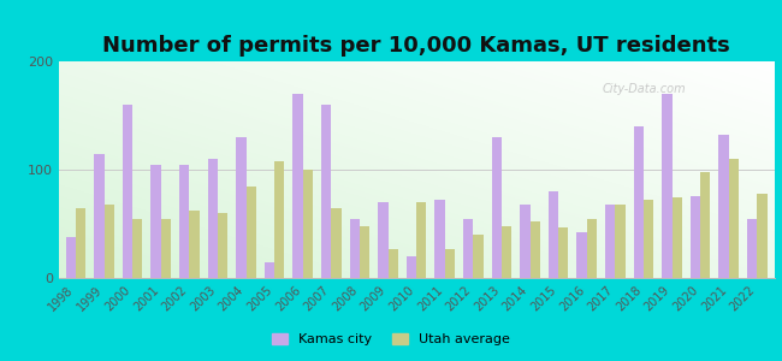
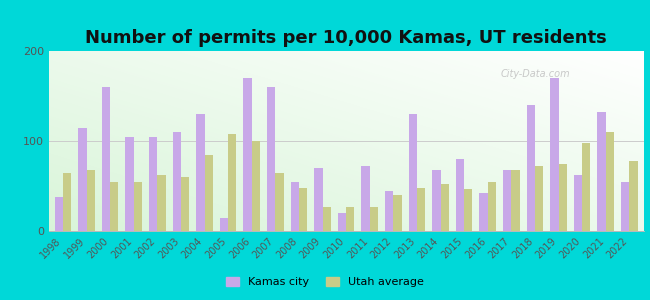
Utah average/2010: 70 -> 27
Kamas city/2012: 54 -> 45
Kamas city/2020: 76 -> 62
